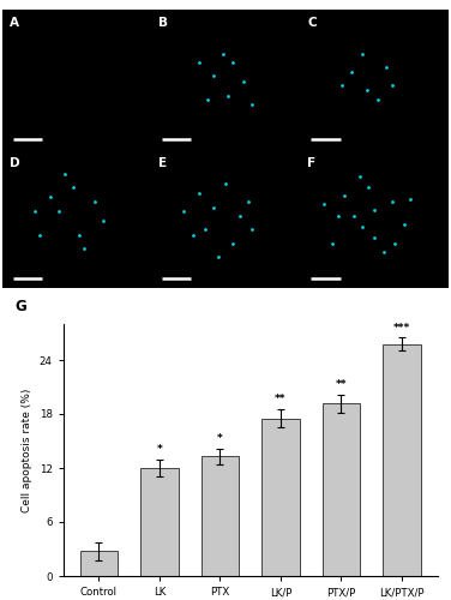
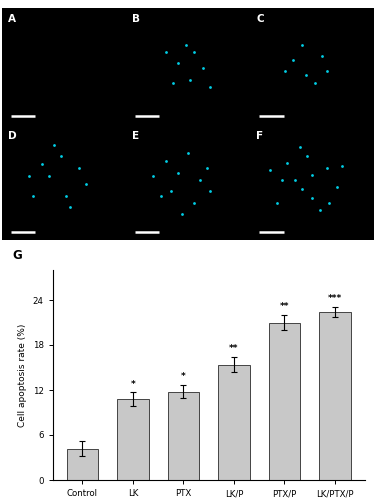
Control: 2.8 -> 4.2
LK: 12.0 -> 10.8
PTX: 13.3 -> 11.8
LK/P: 17.5 -> 15.4
PTX/P: 19.2 -> 21.0
LK/PTX/P: 25.8 -> 22.4
